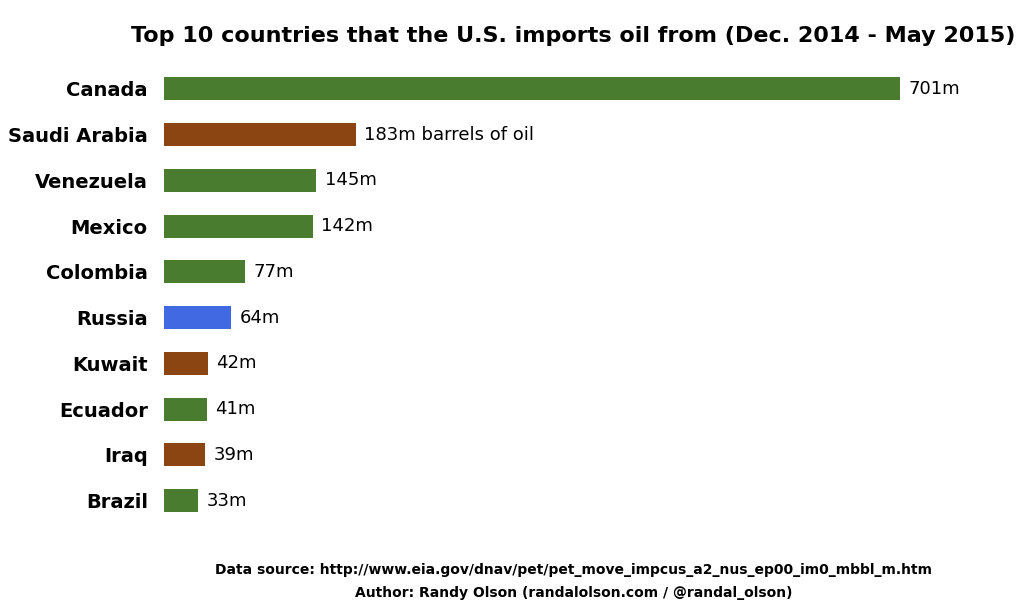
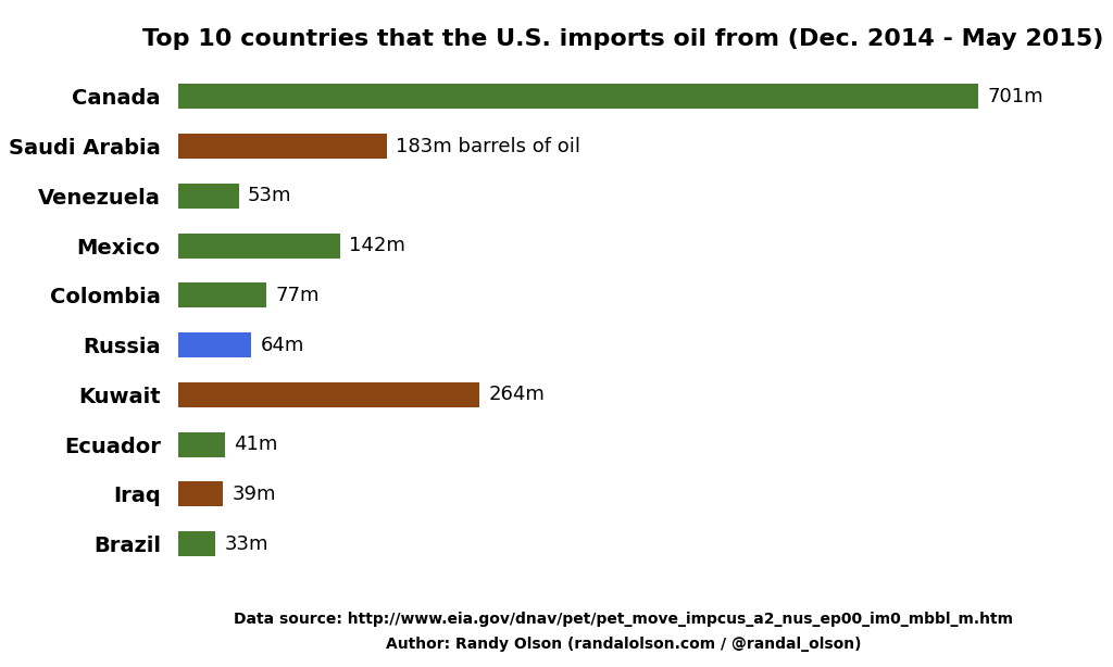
Venezuela: 145m -> 53m
Kuwait: 42m -> 264m
